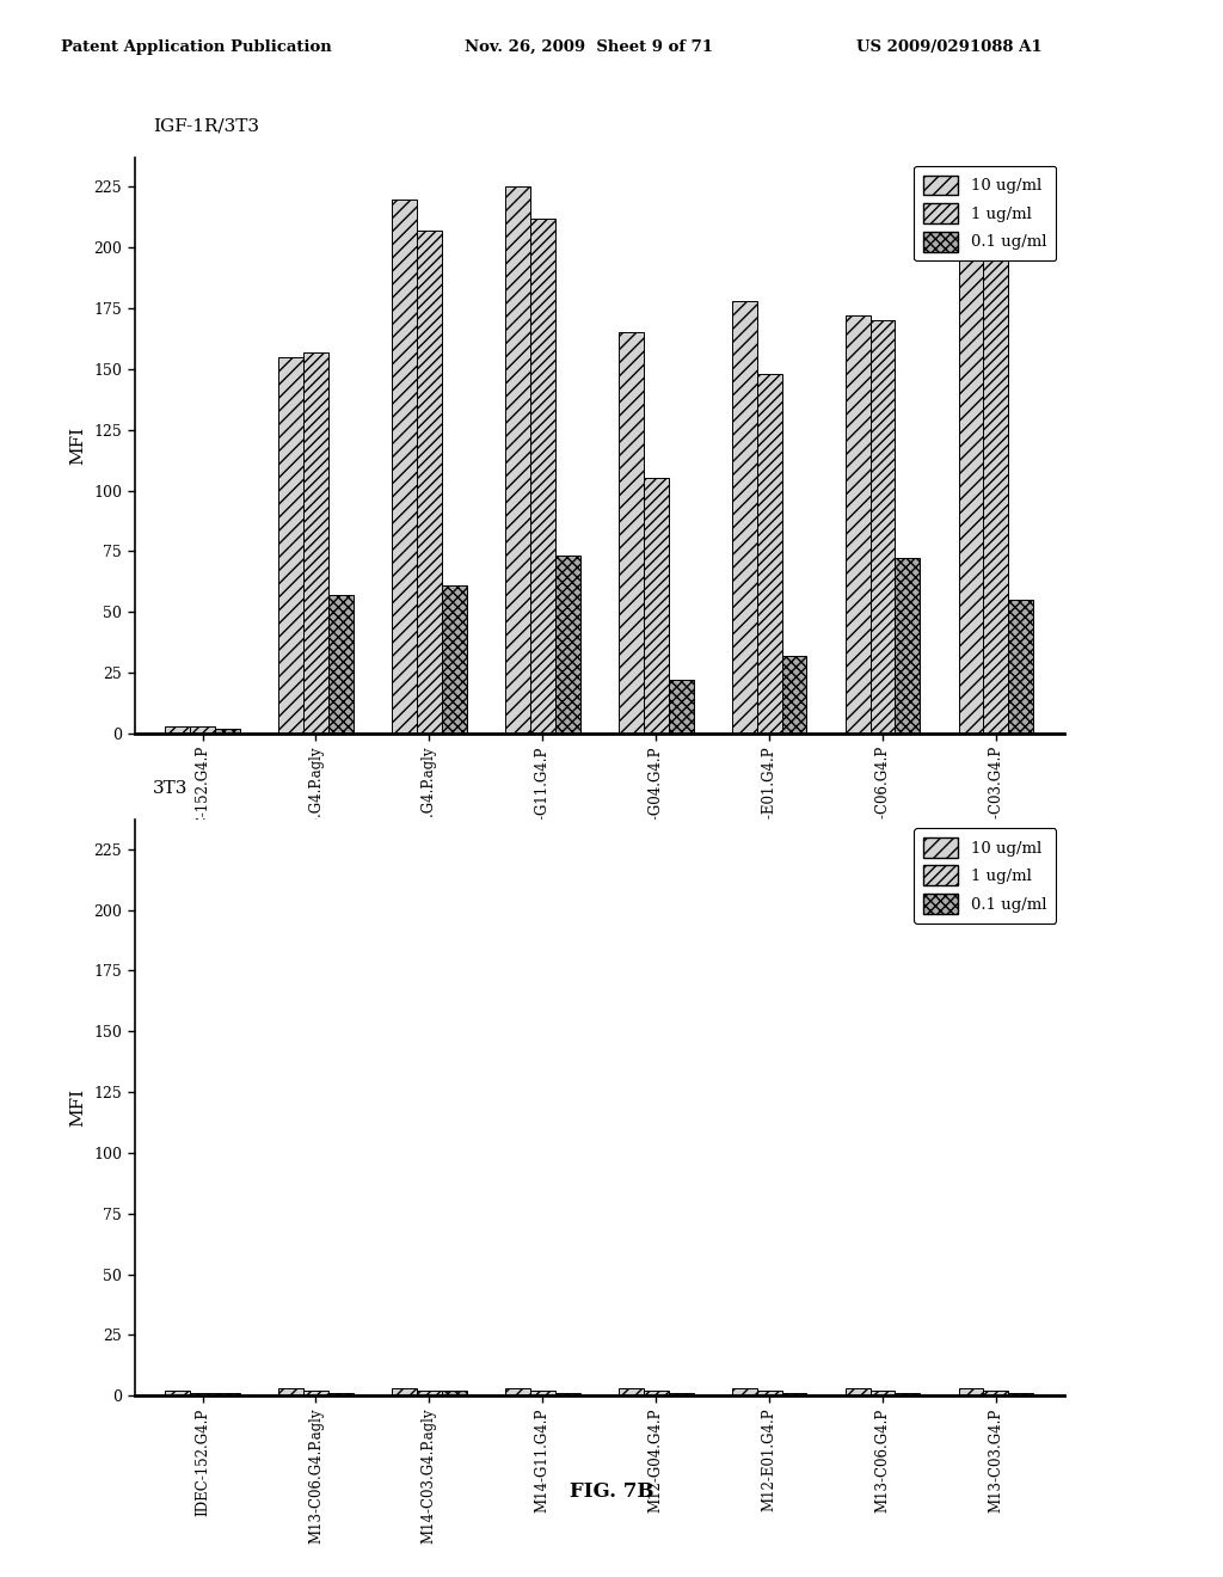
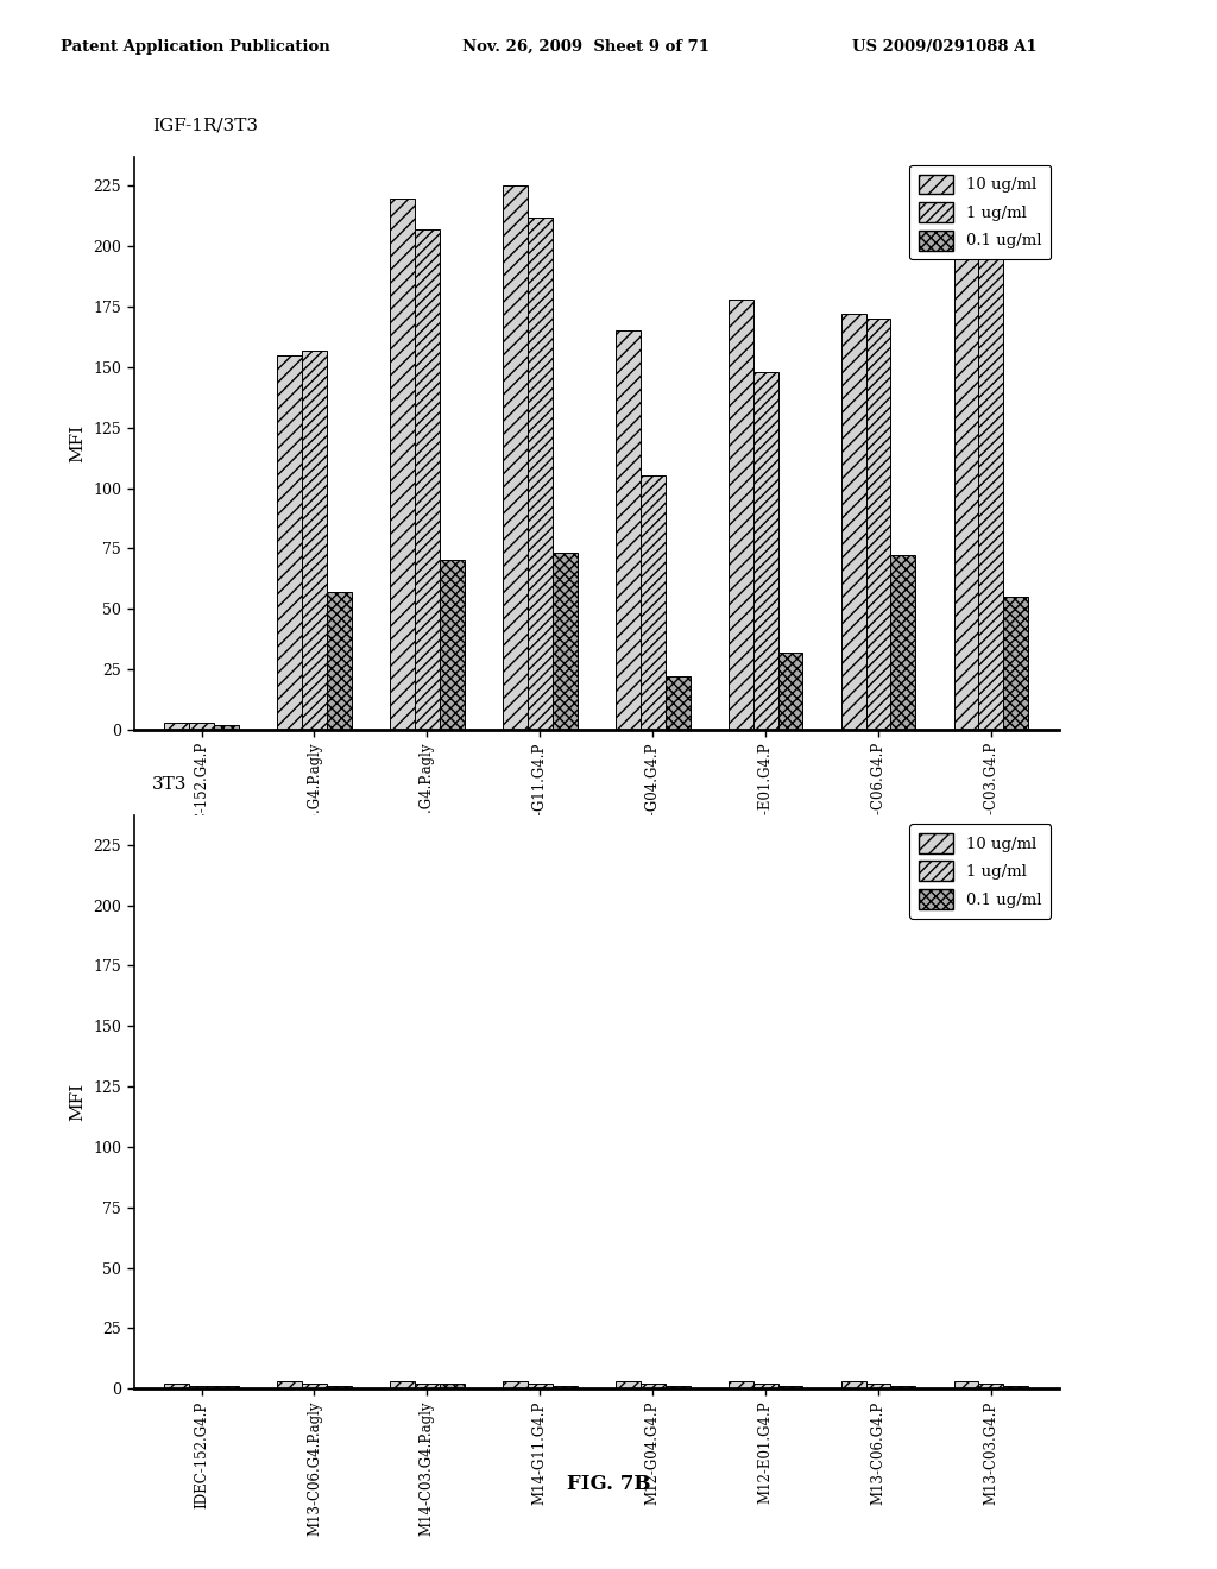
0.1 ug/ml/M13-C03.G4.P.agly: 61 -> 70
